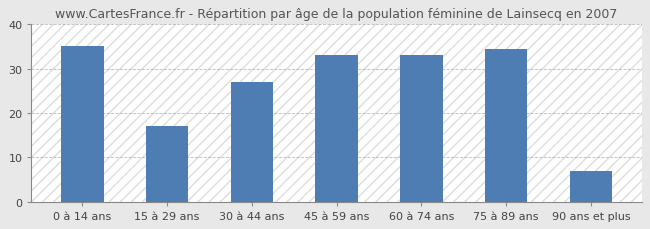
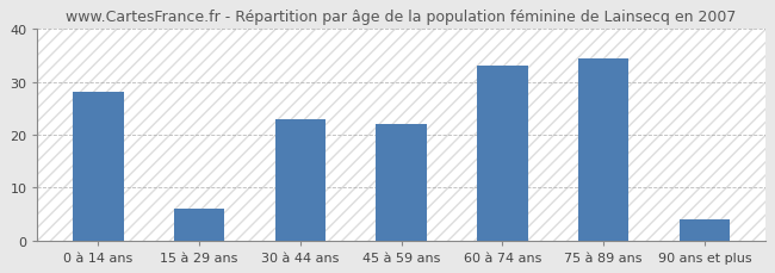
0 à 14 ans: 35.0 -> 28.0
15 à 29 ans: 17.0 -> 6.0
30 à 44 ans: 27.0 -> 23.0
45 à 59 ans: 33.0 -> 22.0
90 ans et plus: 7.0 -> 4.0
